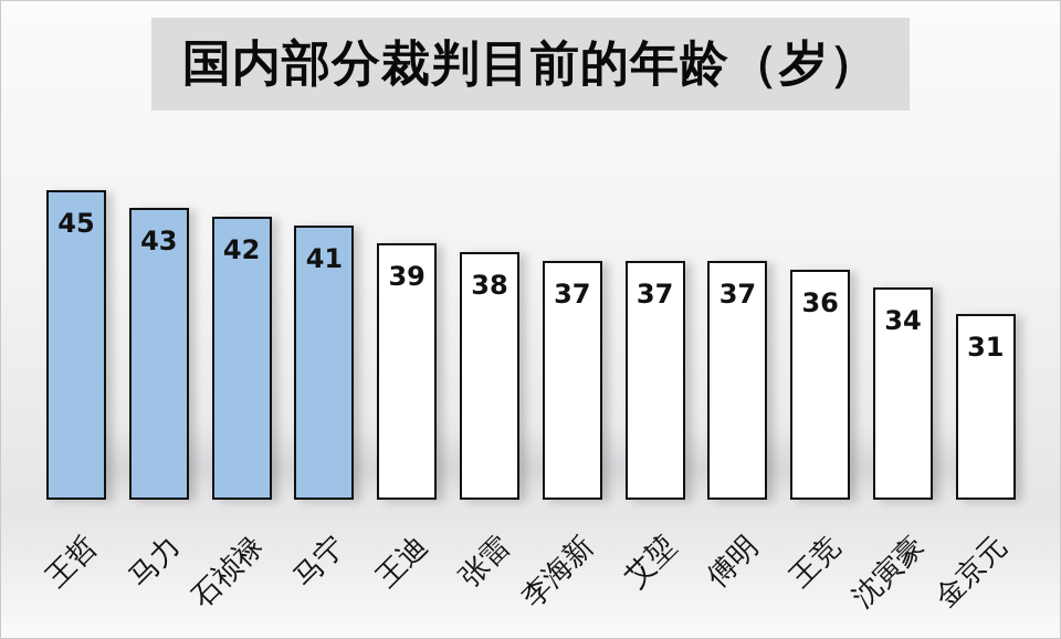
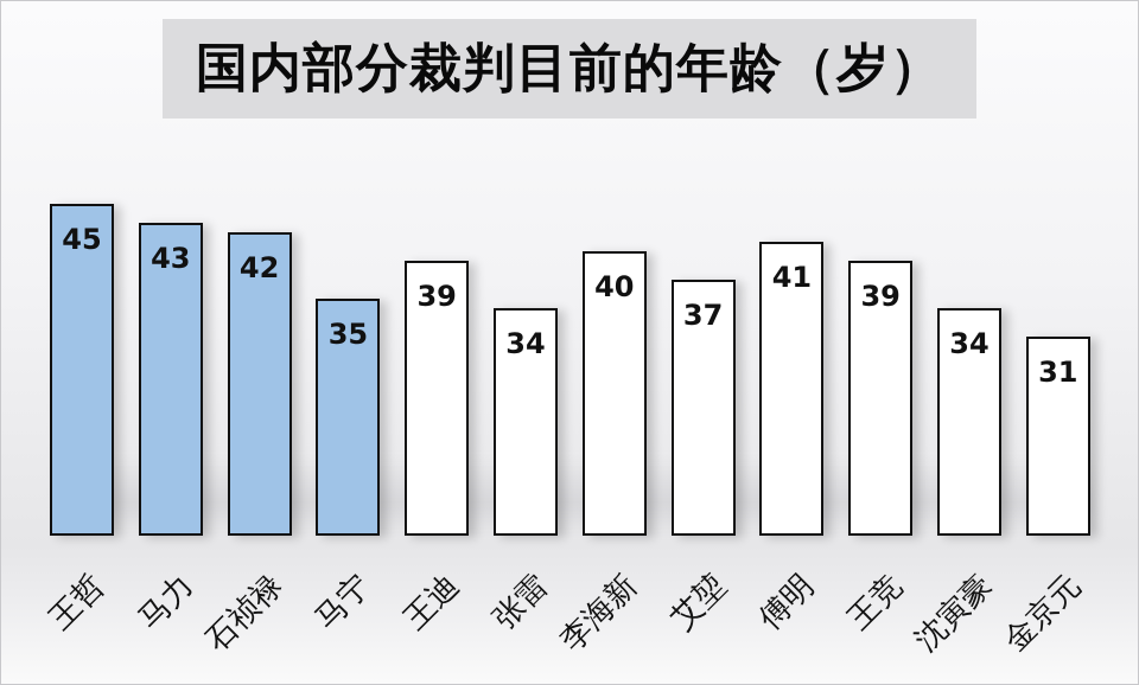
马宁: 41 -> 35
张雷: 38 -> 34
李海新: 37 -> 40
傅明: 37 -> 41
王竞: 36 -> 39
